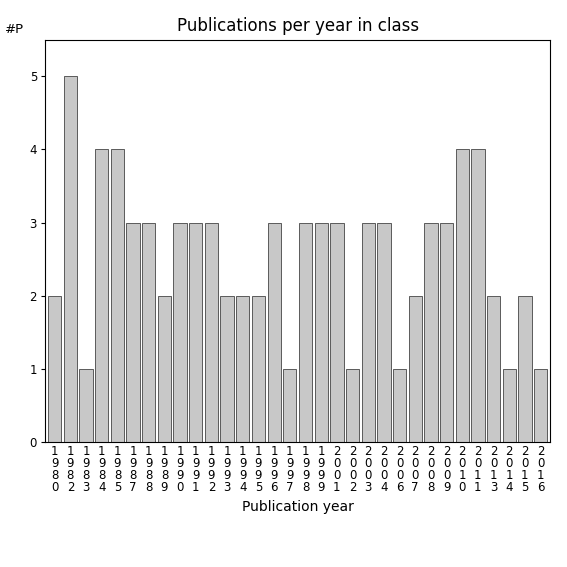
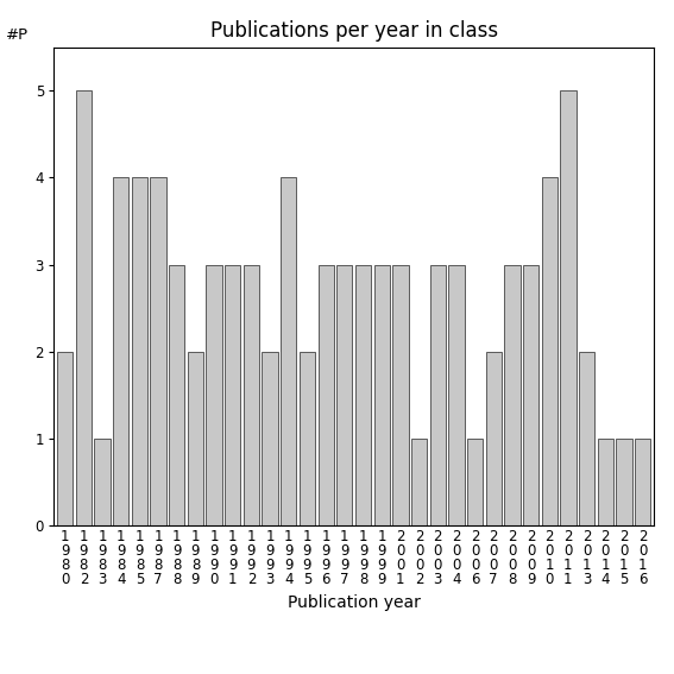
1 9 8 7: 3 -> 4
1 9 9 4: 2 -> 4
1 9 9 7: 1 -> 3
2 0 1 1: 4 -> 5
2 0 1 5: 2 -> 1
